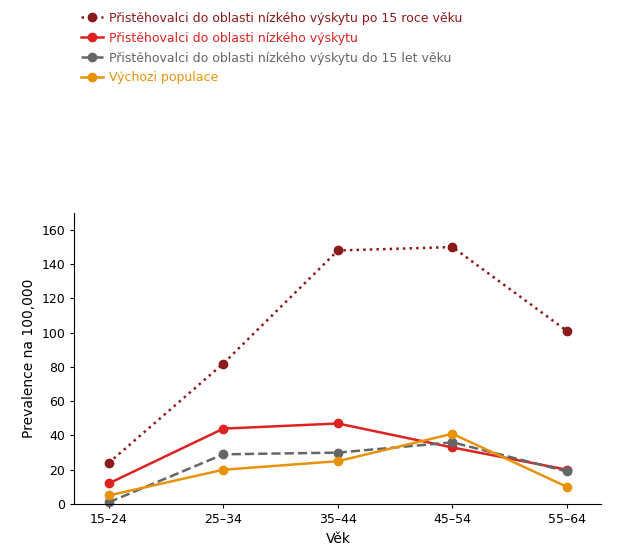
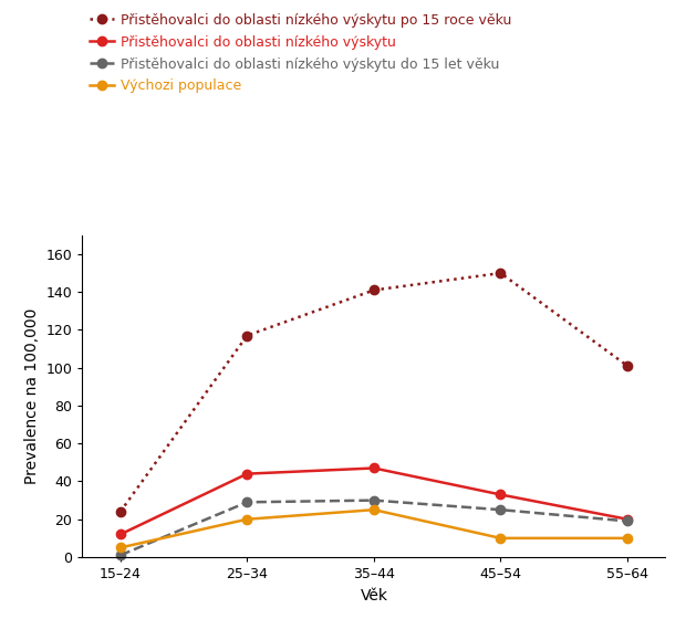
Přistěhovalci do oblasti nízkého výskytu po 15 roce věku/25–34: 82 -> 117
Přistěhovalci do oblasti nízkého výskytu po 15 roce věku/35–44: 148 -> 141
Přistěhovalci do oblasti nízkého výskytu do 15 let věku/45–54: 36 -> 25
Výchozi populace/45–54: 41 -> 10
